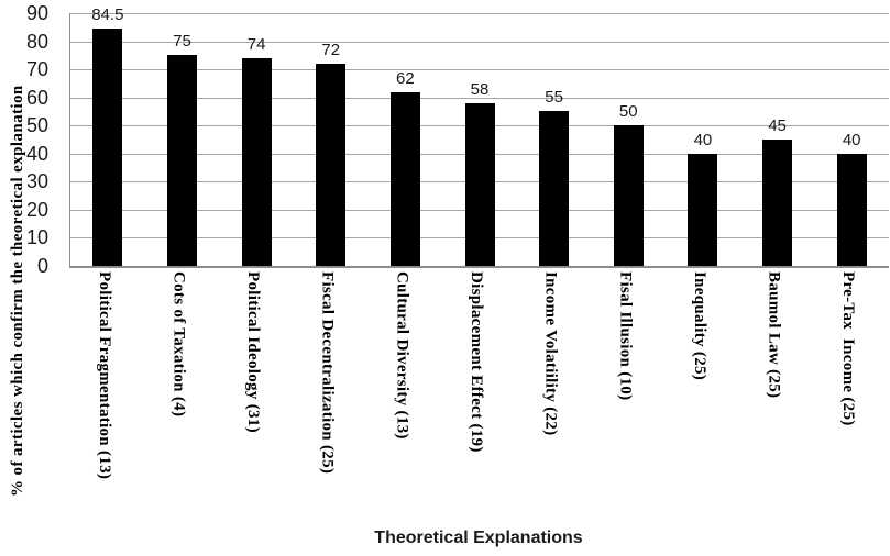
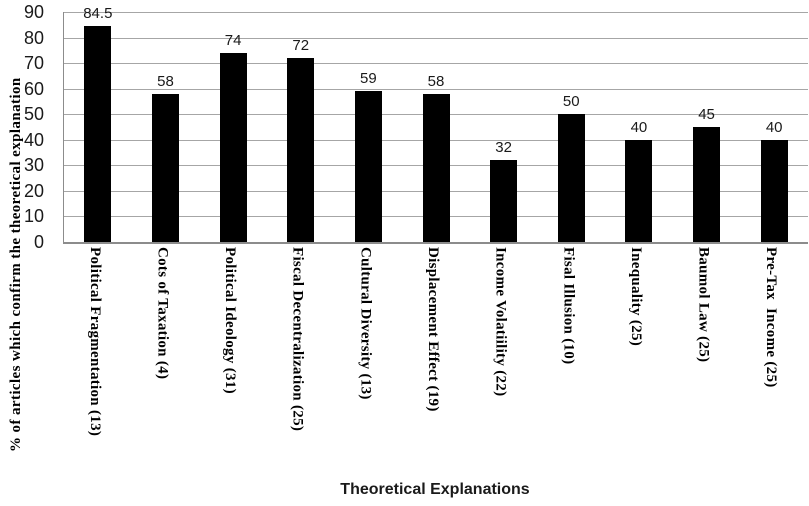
Cots of Taxation (4): 75 -> 58
Cultural Diversity (13): 62 -> 59
Income Volatiility (22): 55 -> 32
